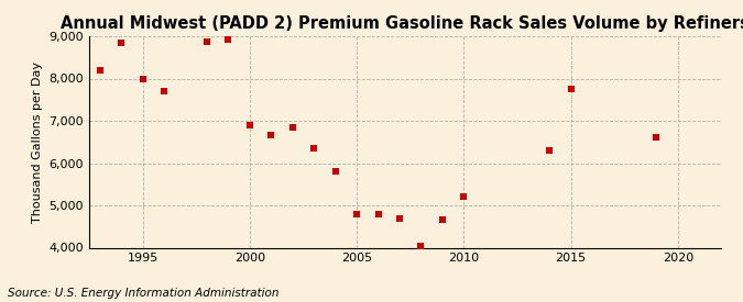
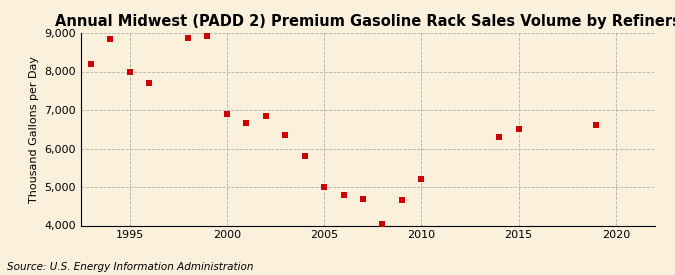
2005: 4,800 -> 5,000
2015: 7,750 -> 6,500
